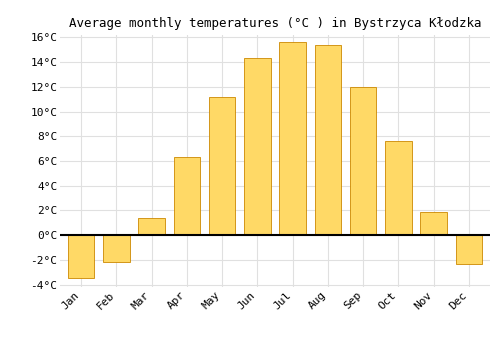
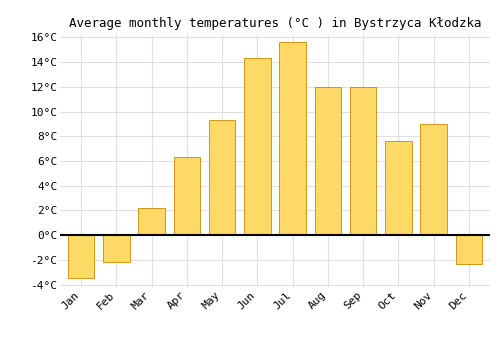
Mar: 1.4°C -> 2.2°C
May: 11.2°C -> 9.3°C
Aug: 15.4°C -> 12.0°C
Nov: 1.9°C -> 9.0°C
